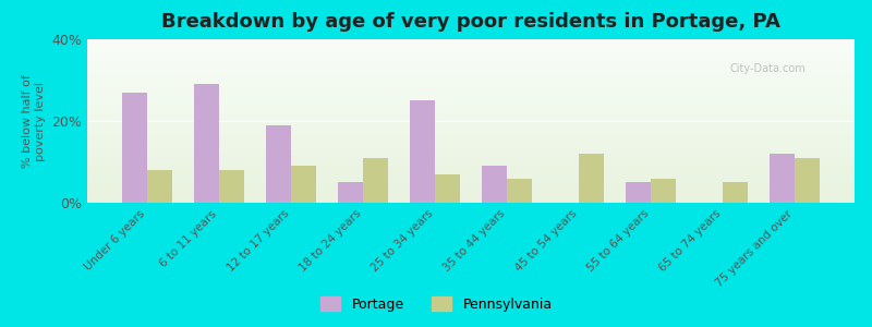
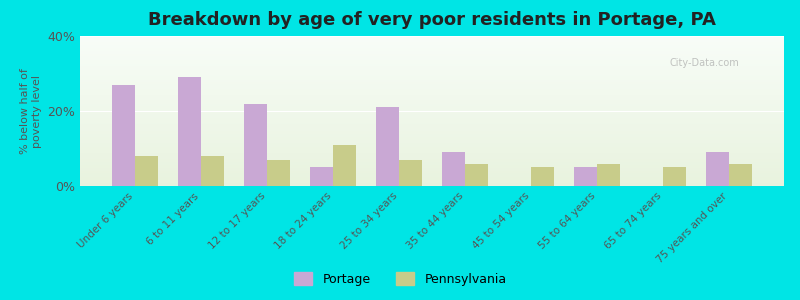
Portage/12 to 17 years: 19% -> 22%
Pennsylvania/12 to 17 years: 9% -> 7%
Portage/25 to 34 years: 25% -> 21%
Pennsylvania/45 to 54 years: 12% -> 5%
Portage/75 years and over: 12% -> 9%
Pennsylvania/75 years and over: 11% -> 6%
